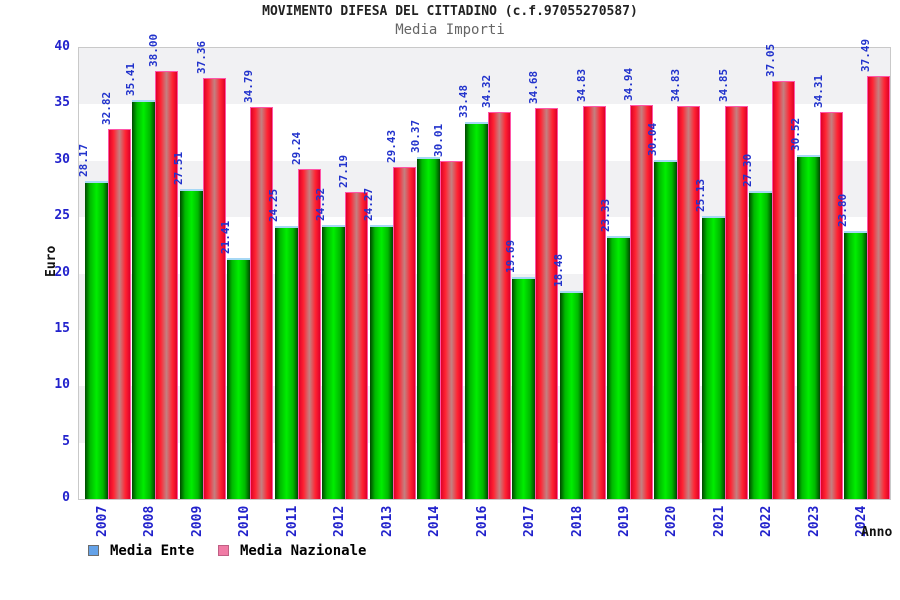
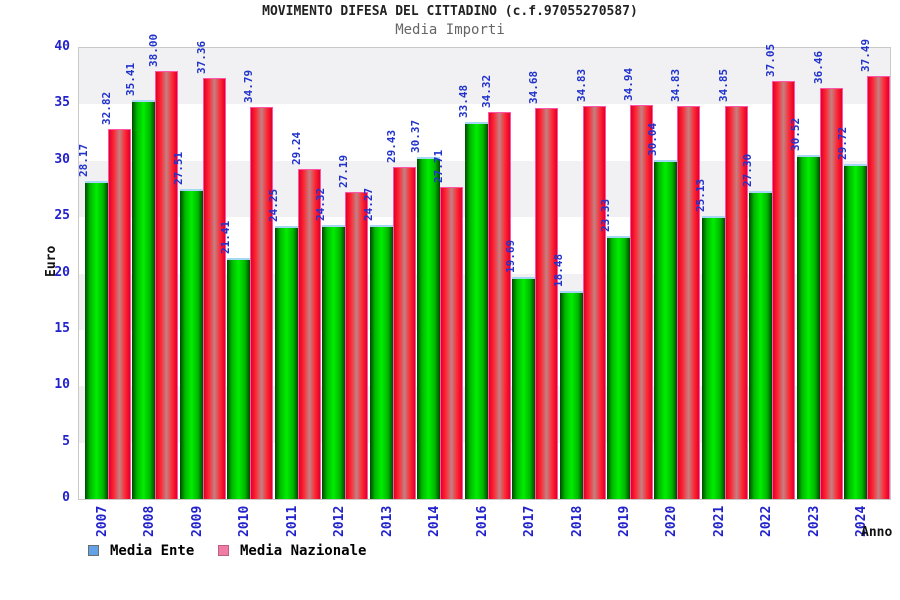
Media Nazionale/2014: 30.01 -> 27.71
Media Nazionale/2023: 34.31 -> 36.46
Media Ente/2024: 23.80 -> 29.72
